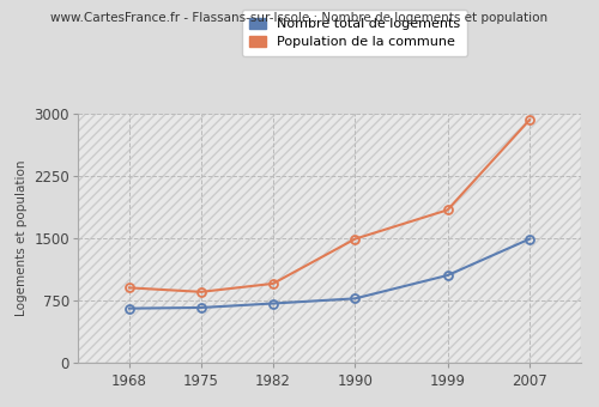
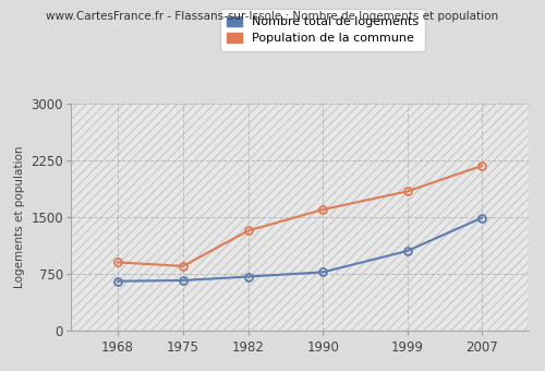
Population de la commune/1982: 950 -> 1320
Population de la commune/1990: 1490 -> 1600
Population de la commune/2007: 2930 -> 2180
